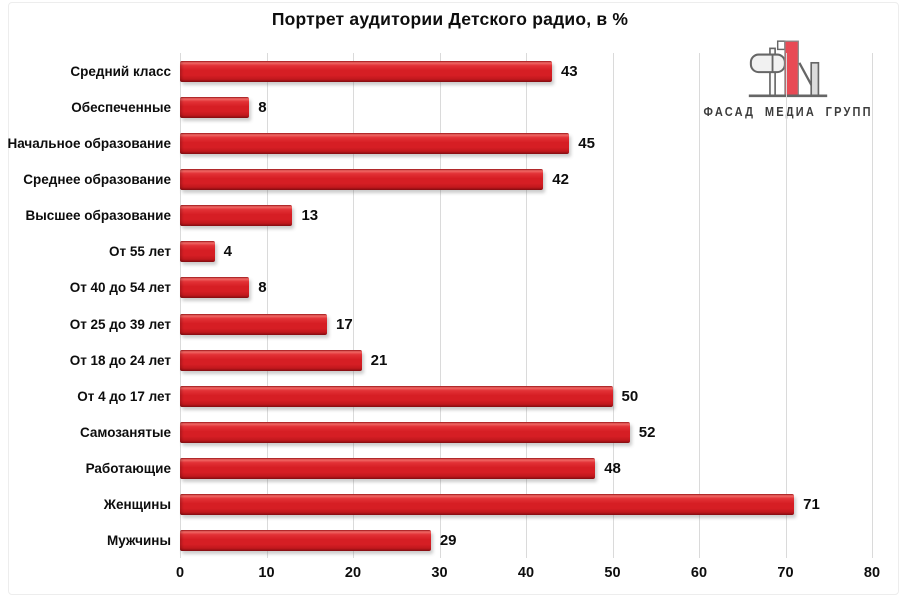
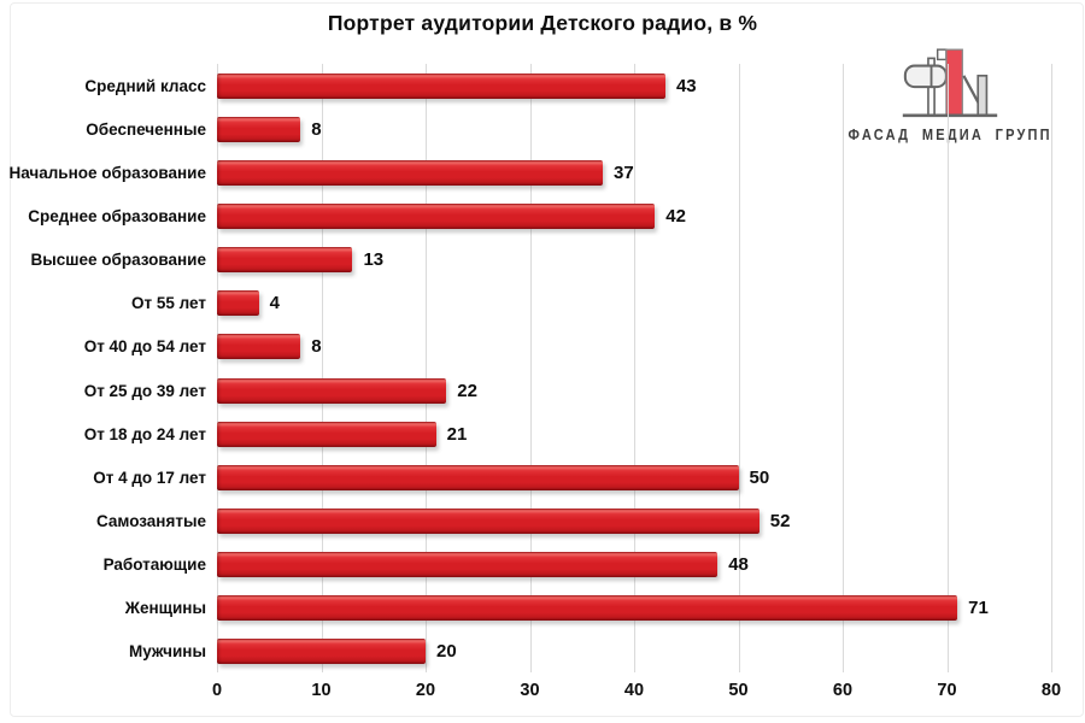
Начальное образование: 45 -> 37
От 25 до 39 лет: 17 -> 22
Мужчины: 29 -> 20
